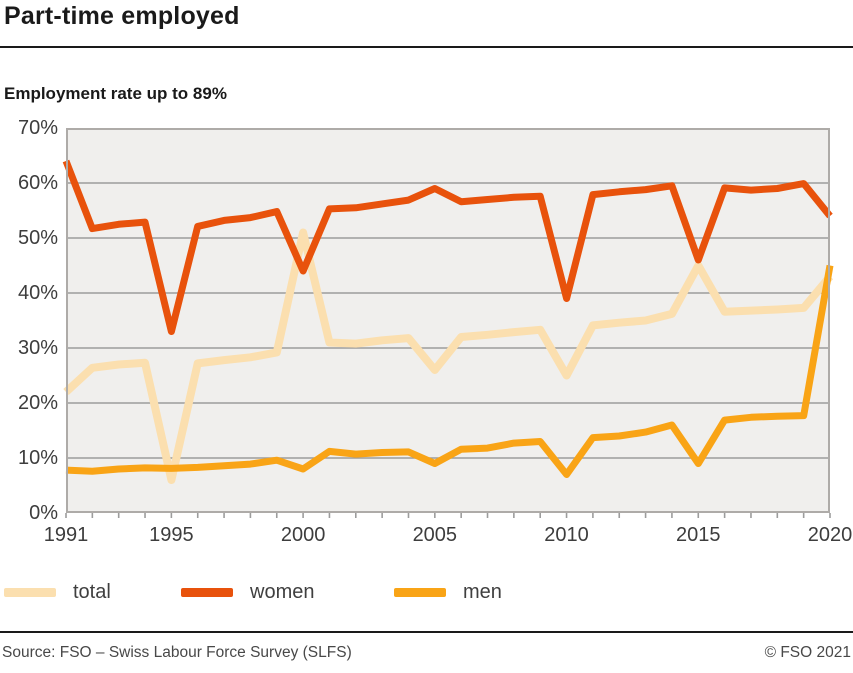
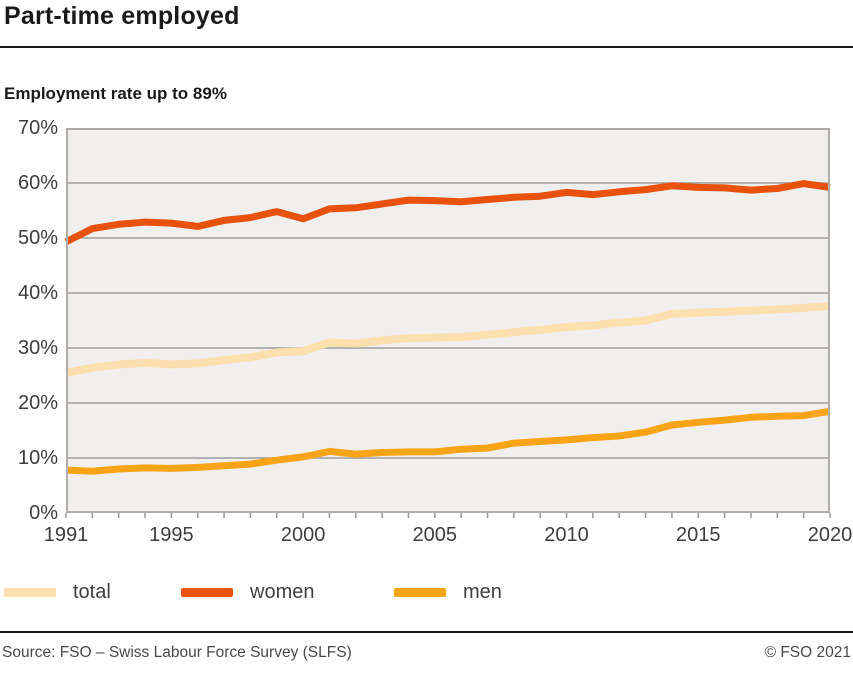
total/1991: 22% -> 26%
women/1991: 64% -> 49%
total/1995: 6% -> 27%
women/1995: 33% -> 53%
total/2000: 51% -> 29%
women/2000: 44% -> 54%
men/2000: 8% -> 10%
total/2005: 26% -> 32%
women/2005: 59% -> 57%
men/2005: 9% -> 11%
total/2010: 25% -> 34%
women/2010: 39% -> 58%
men/2010: 7% -> 13%
total/2015: 45% -> 36%
women/2015: 46% -> 59%
men/2015: 9% -> 16%
total/2020: 43% -> 38%
women/2020: 54% -> 59%
men/2020: 45% -> 18%
